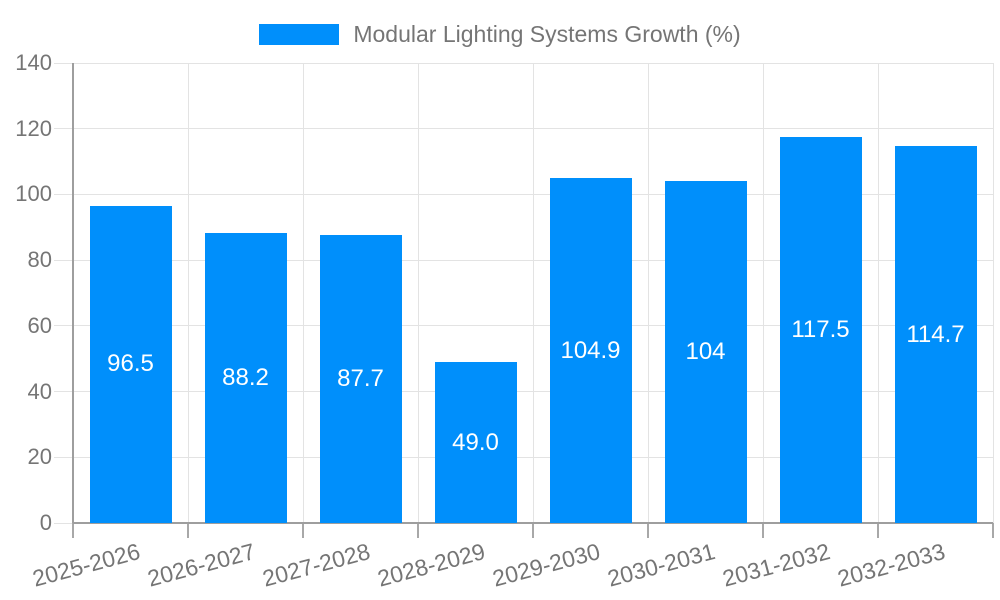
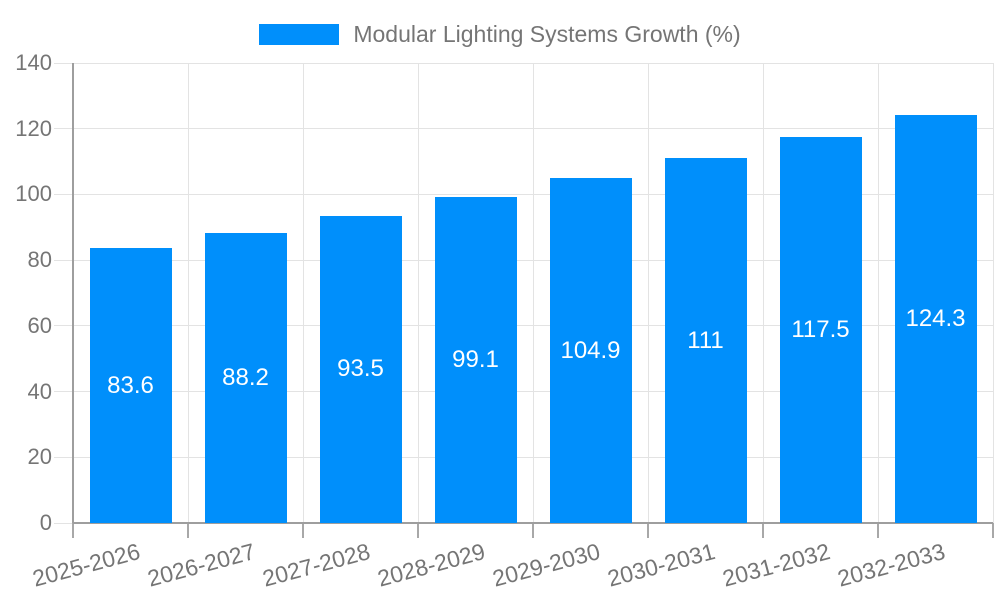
2025-2026: 96.5 -> 83.6
2027-2028: 87.7 -> 93.5
2028-2029: 49.0 -> 99.1
2030-2031: 104 -> 111
2032-2033: 114.7 -> 124.3
